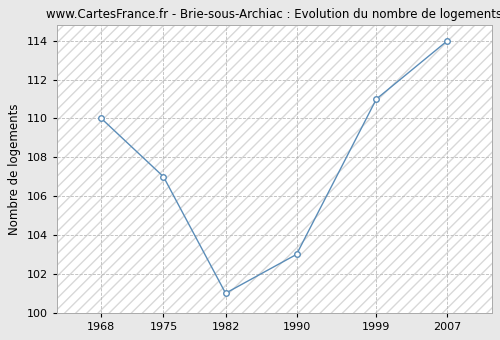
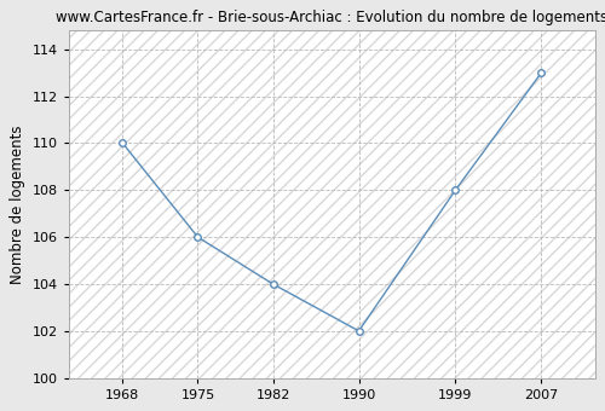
1975: 107 -> 106
1982: 101 -> 104
1990: 103 -> 102
1999: 111 -> 108
2007: 114 -> 113
